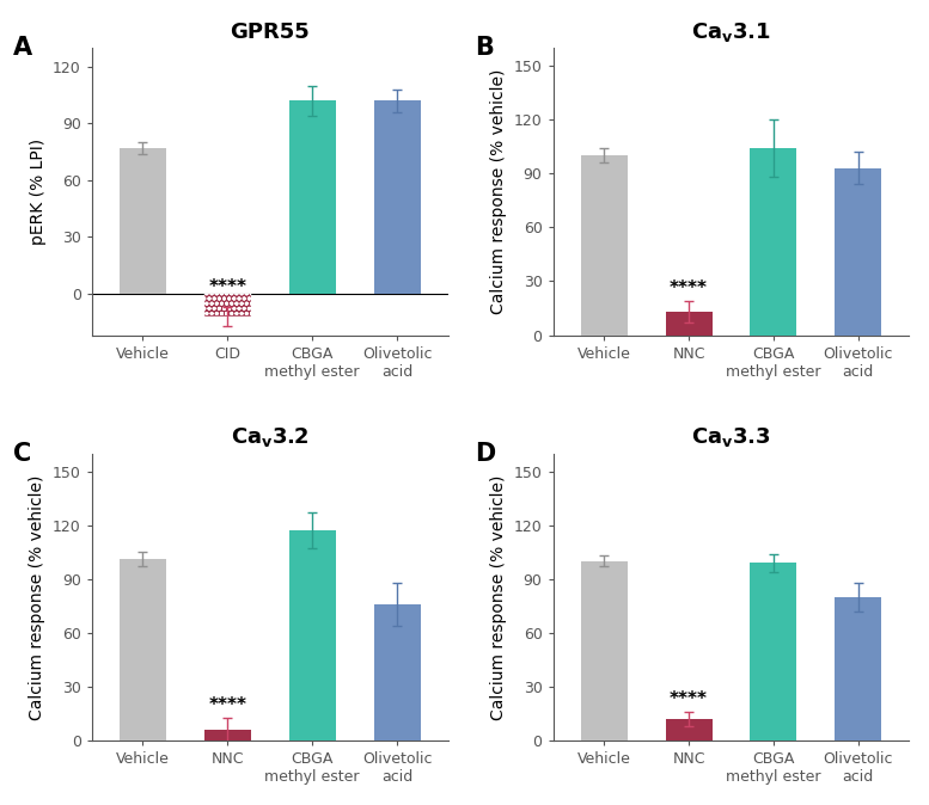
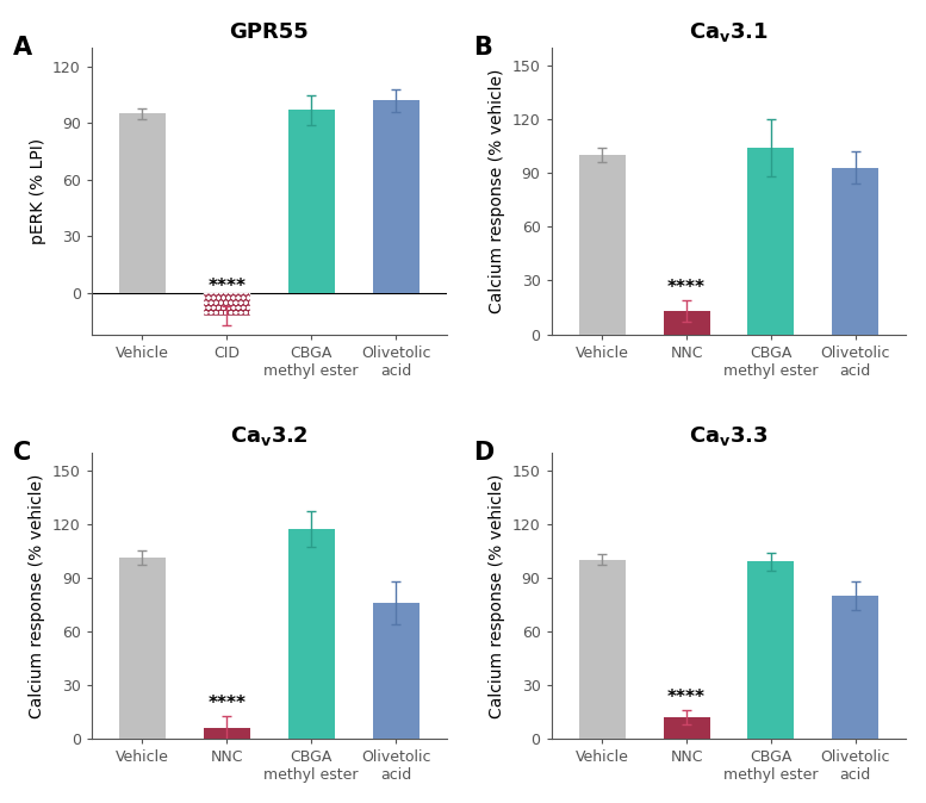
GPR55/Vehicle: 77 -> 95
GPR55/CBGA methyl ester: 102 -> 97
